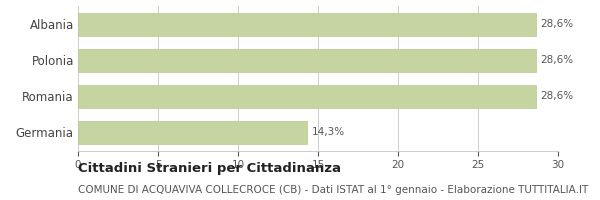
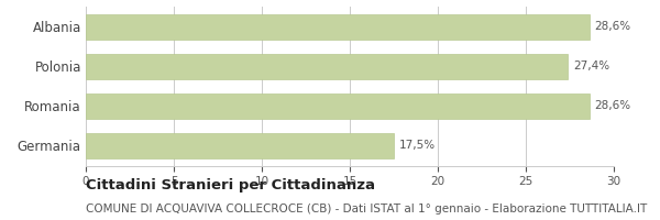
Polonia: 28,6% -> 27,4%
Germania: 14,3% -> 17,5%
